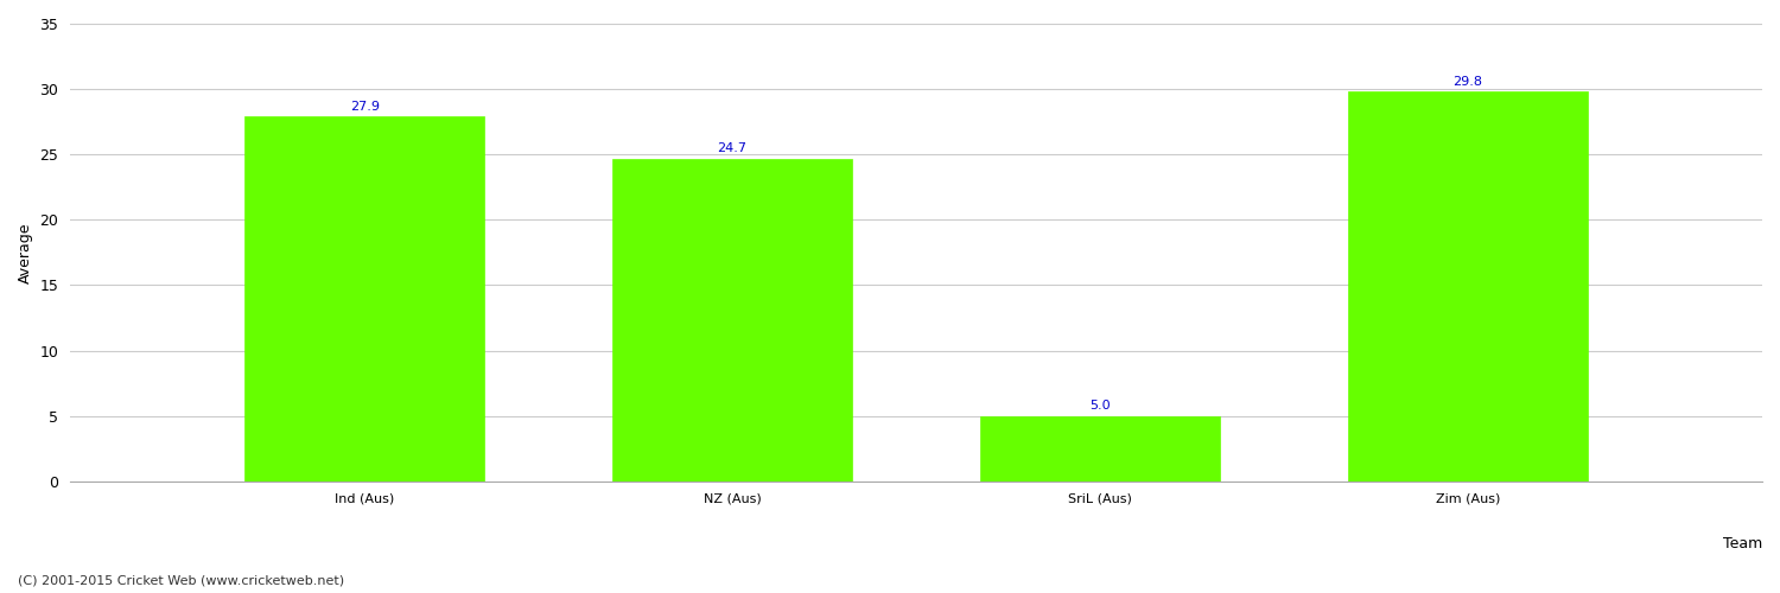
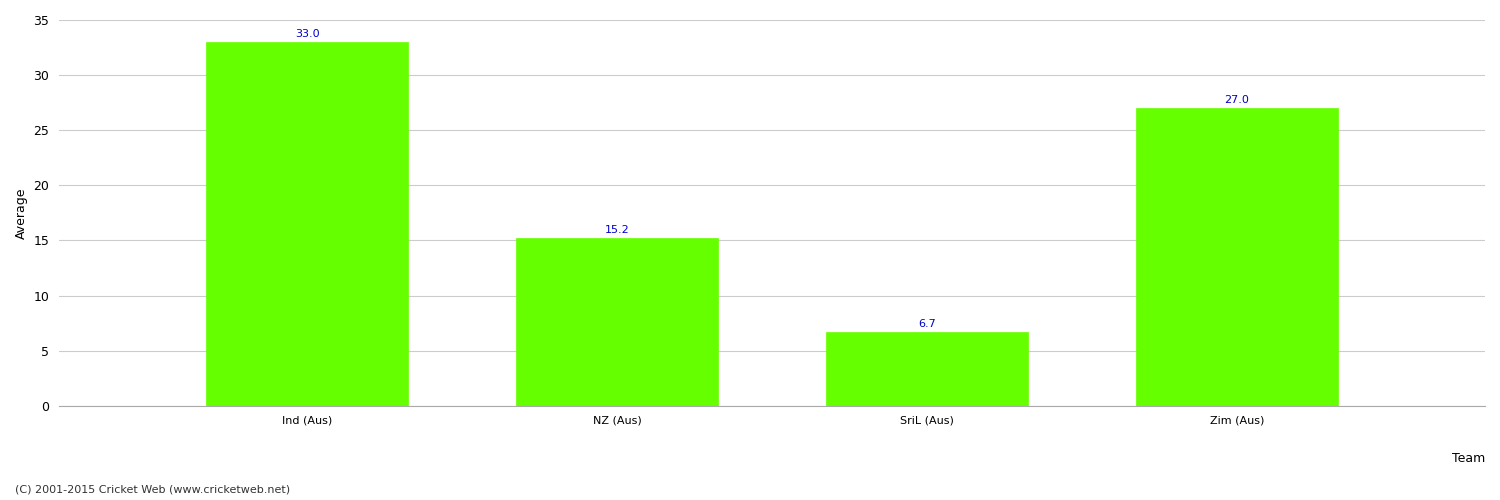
Ind (Aus): 27.9 -> 33.0
NZ (Aus): 24.7 -> 15.2
SriL (Aus): 5.0 -> 6.7
Zim (Aus): 29.8 -> 27.0
